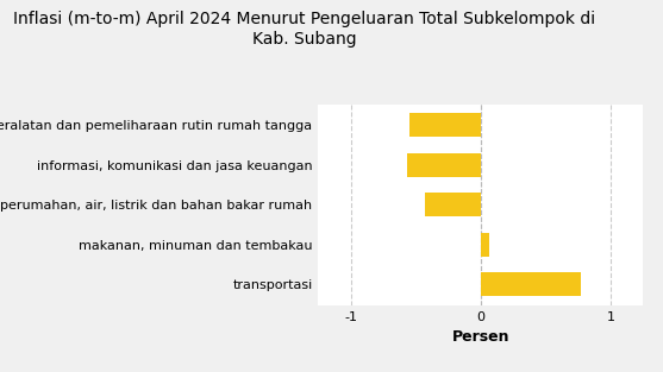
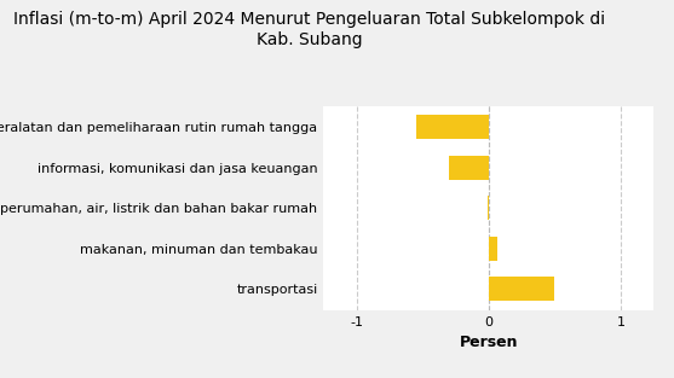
informasi, komunikasi dan jasa keuangan: -0.57 -> -0.30
perumahan, air, listrik dan bahan bakar rumah: -0.43 -> -0.01
transportasi: 0.77 -> 0.50
